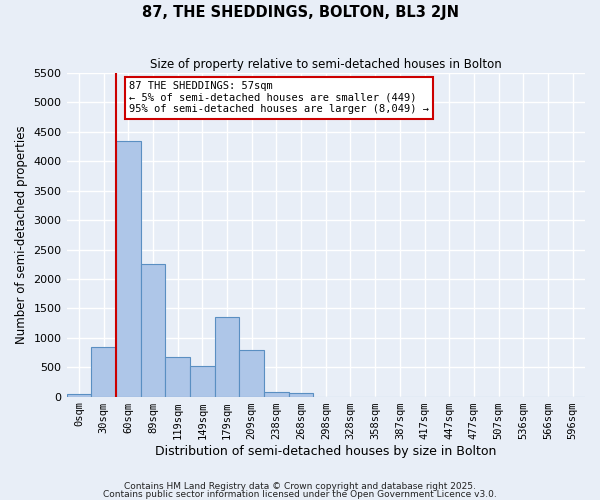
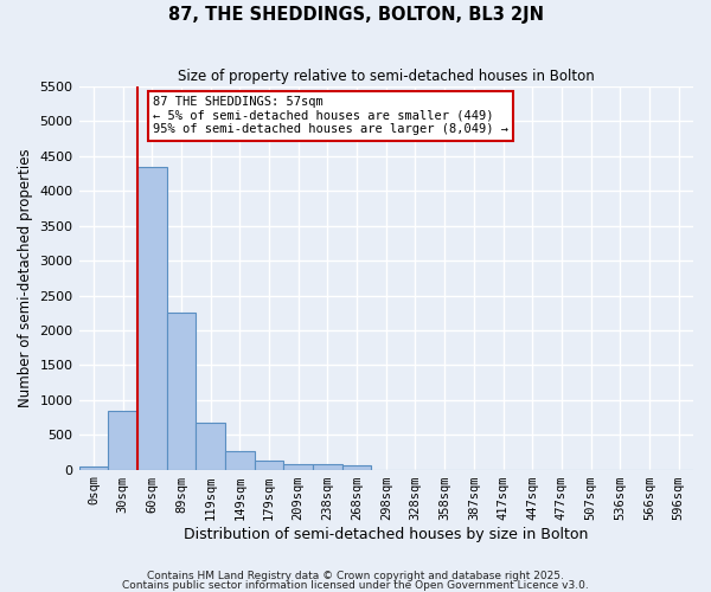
149sqm: 520 -> 260
179sqm: 1360 -> 130
209sqm: 800 -> 80
